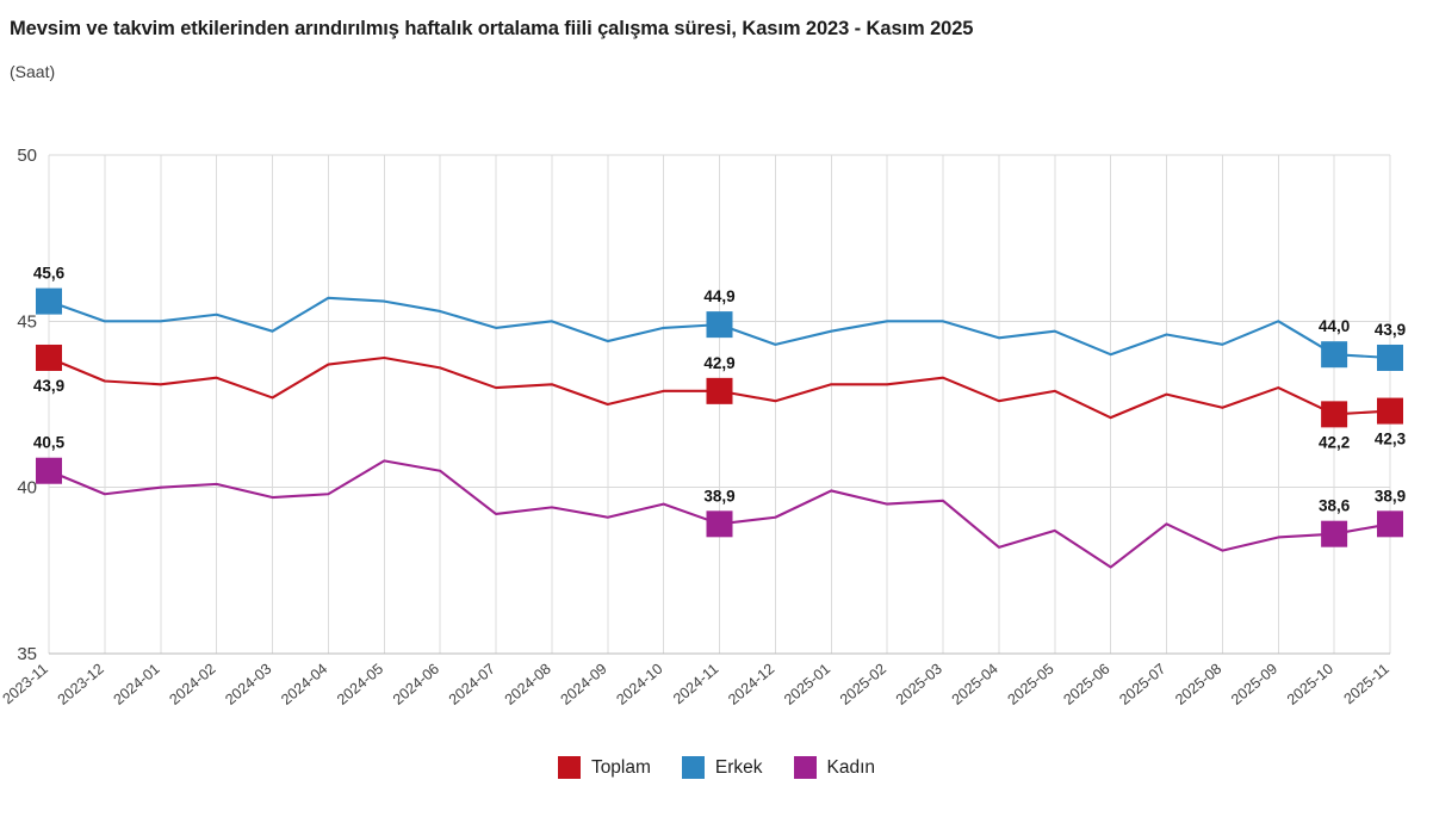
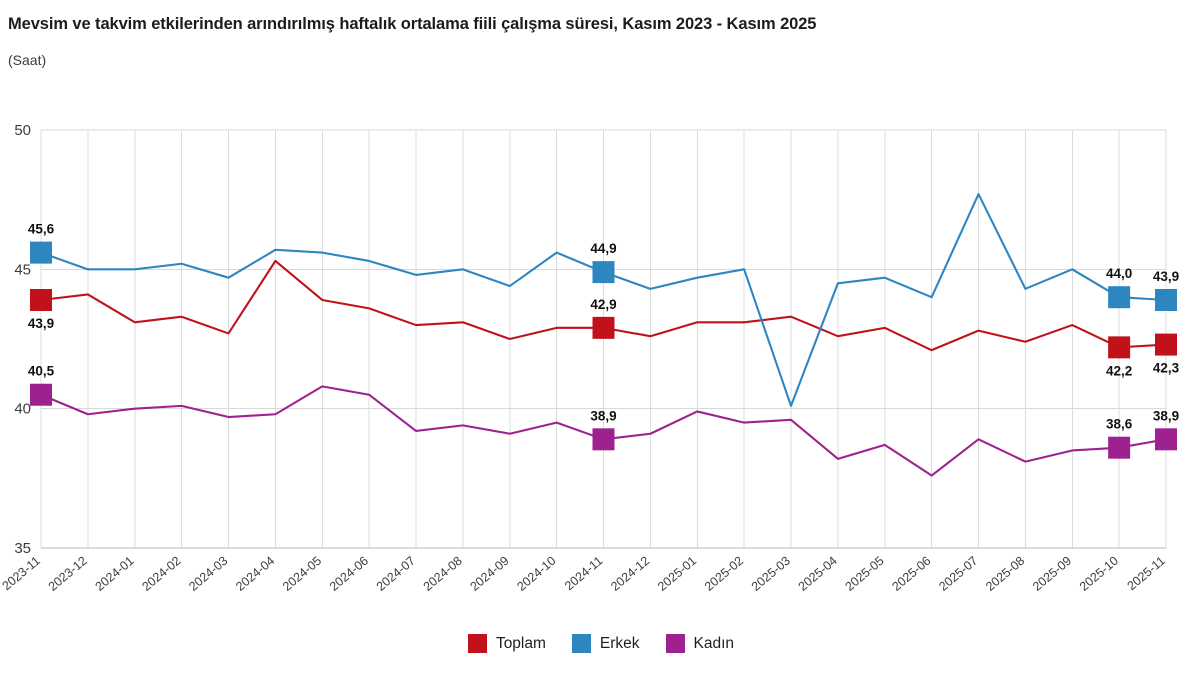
Toplam/2023-12: 43.2 -> 44.1
Toplam/2024-04: 43.7 -> 45.3
Erkek/2024-10: 44.8 -> 45.6
Erkek/2025-03: 45.0 -> 40.1
Erkek/2025-07: 44.6 -> 47.7
